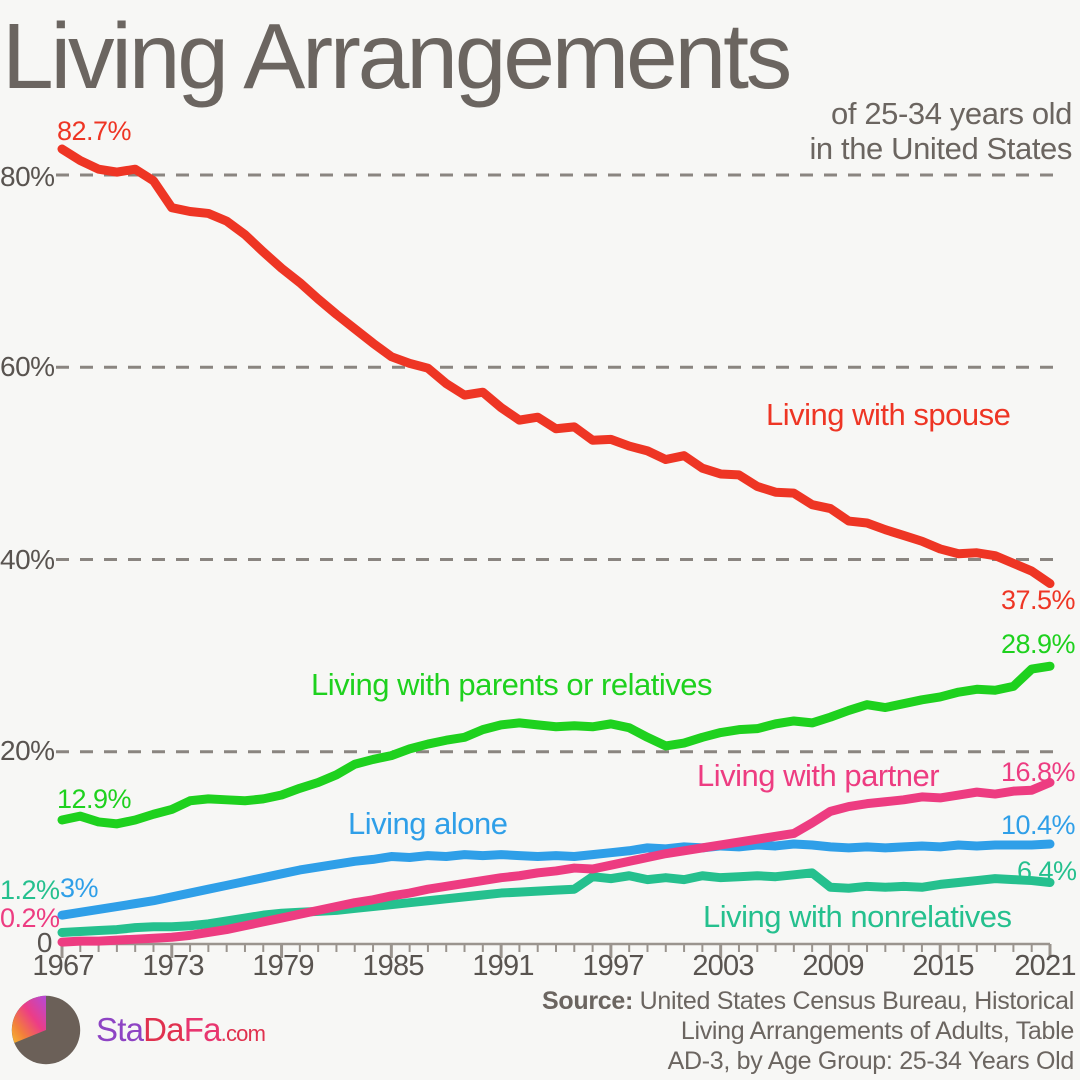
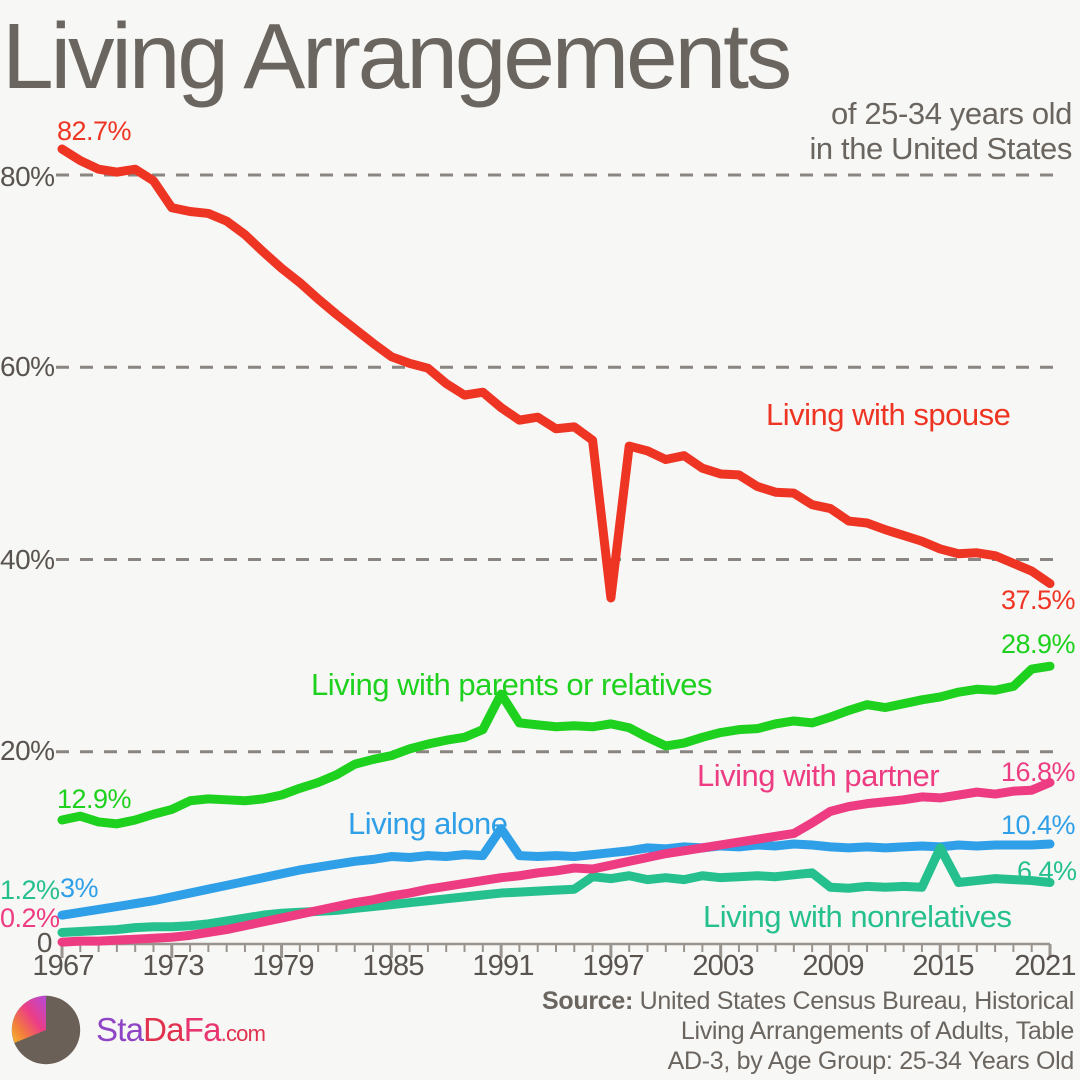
Living with parents or relatives/1991: 23% -> 26%
Living alone/1991: 9% -> 12%
Living with spouse/1997: 52% -> 36%
Living with nonrelatives/2015: 6% -> 10%
